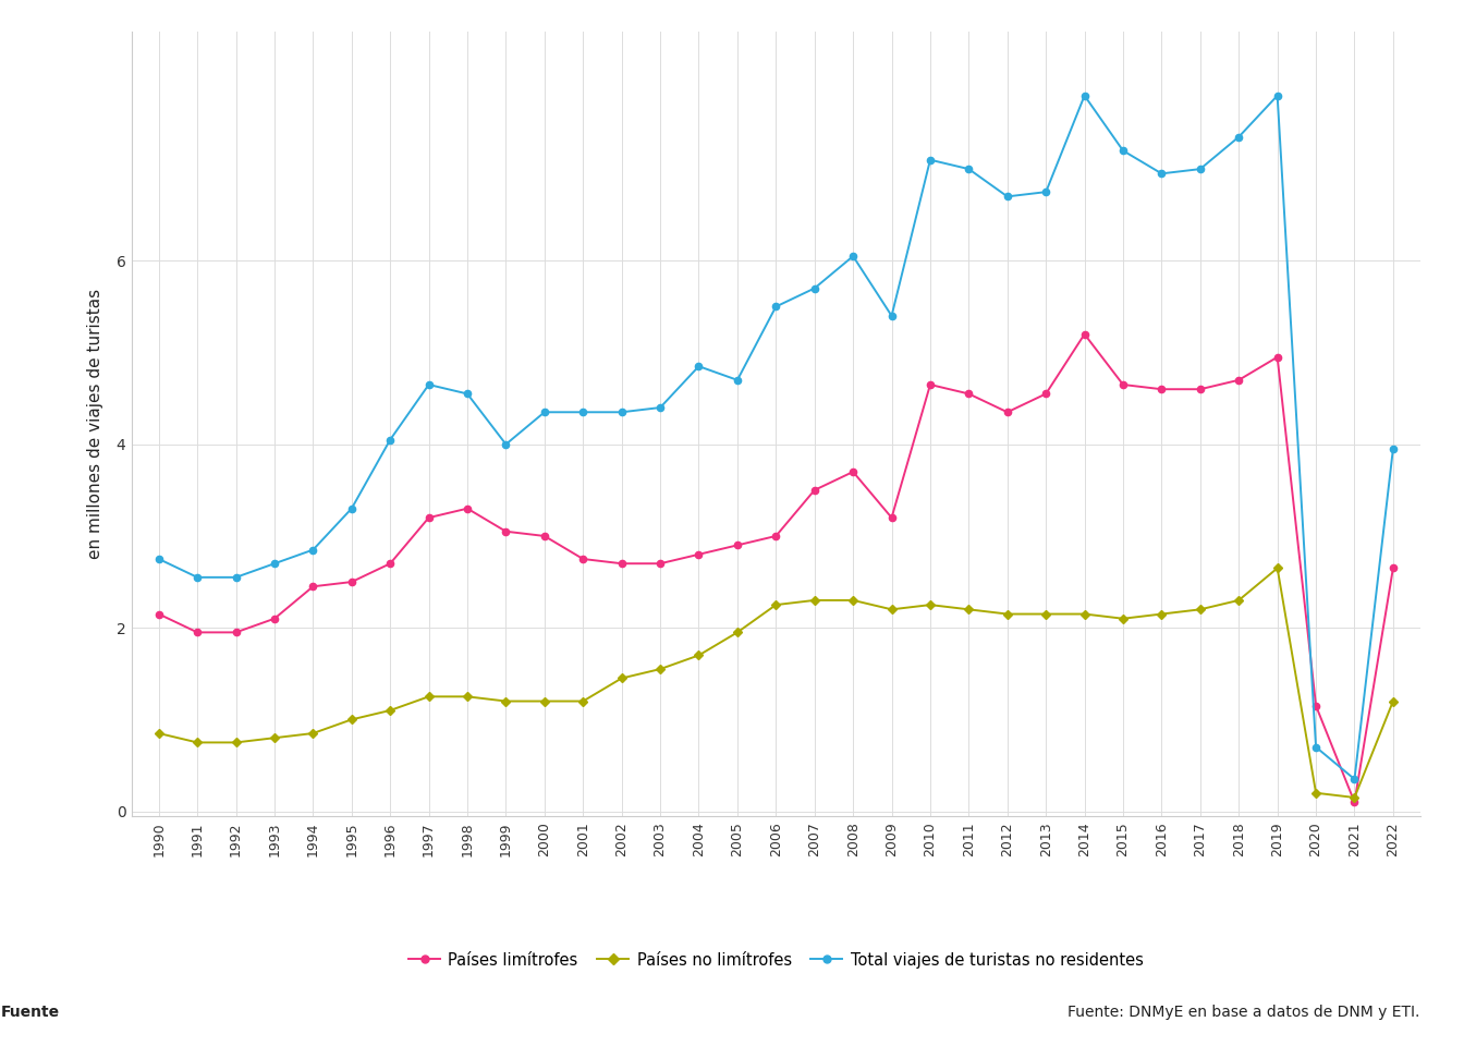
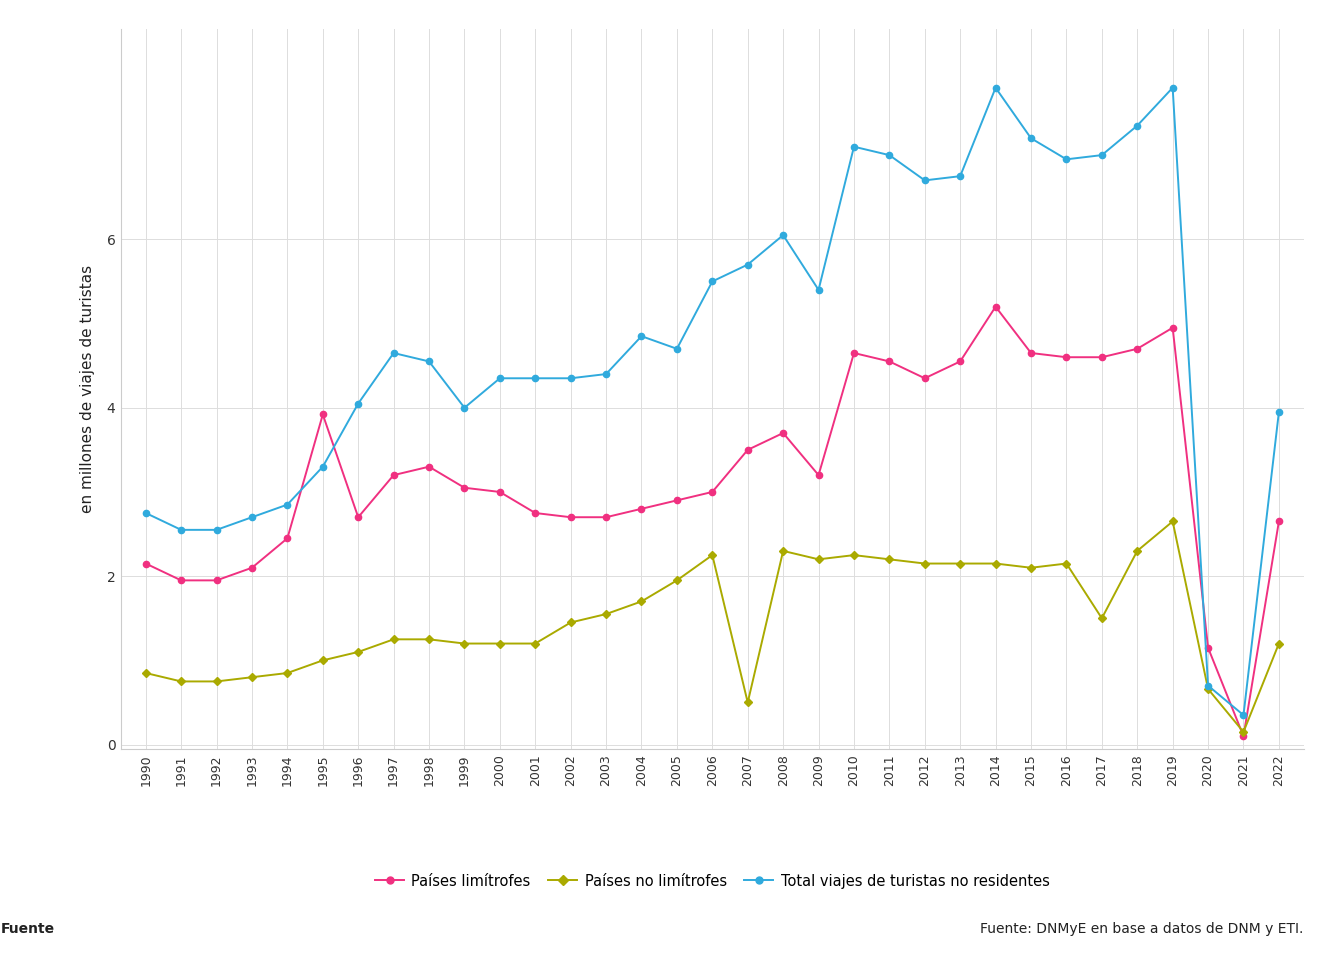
Países limítrofes/1995: 2.50 -> 3.92
Países no limítrofes/2007: 2.30 -> 0.50
Países no limítrofes/2017: 2.20 -> 1.50
Países no limítrofes/2020: 0.20 -> 0.66
